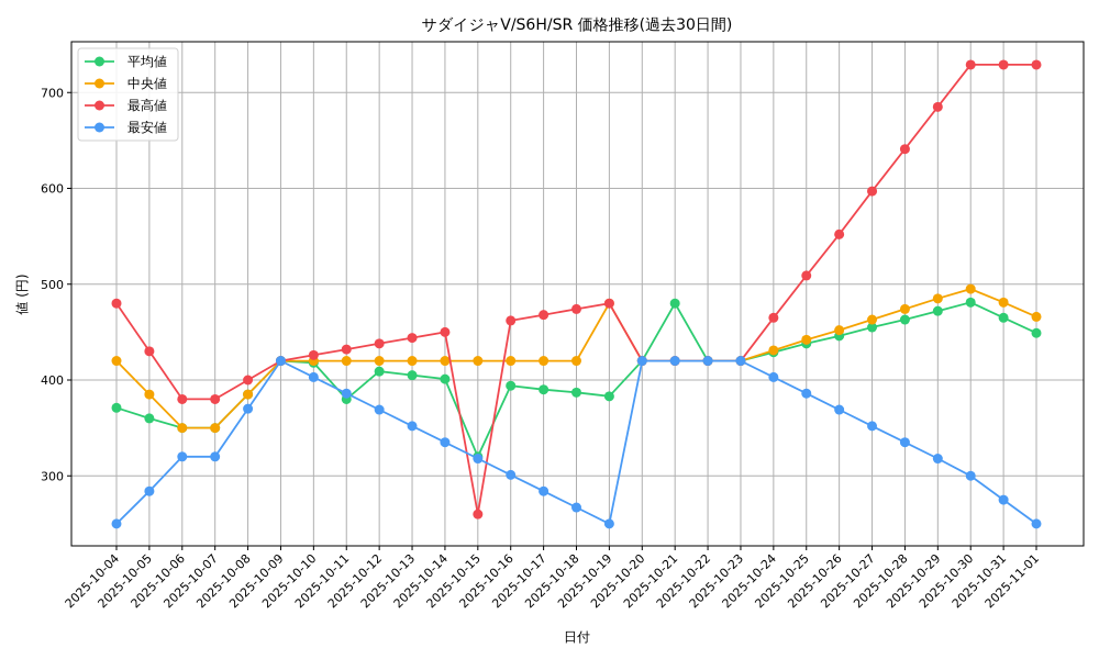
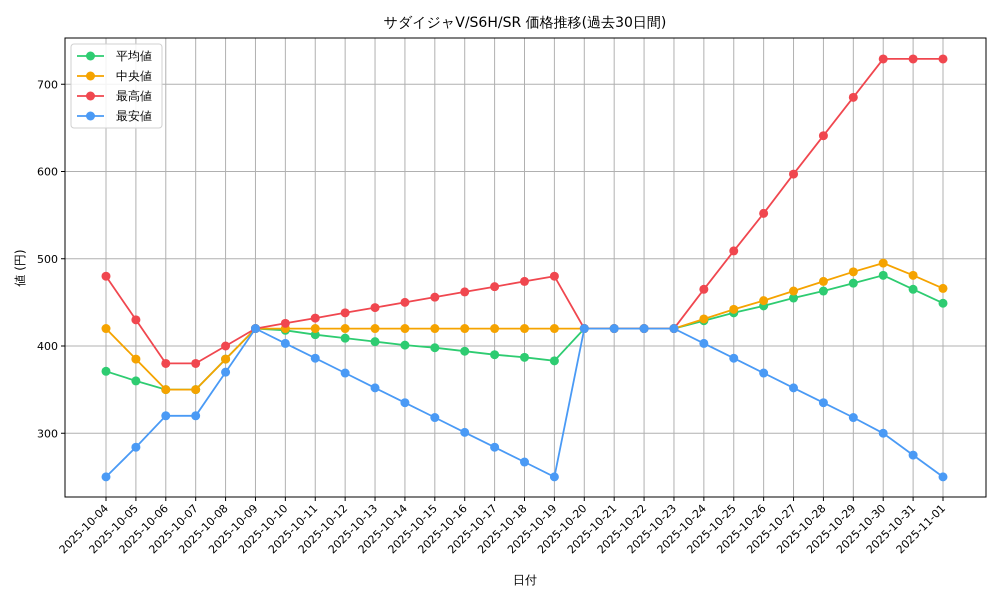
平均値/2025-10-11: 380 -> 410
平均値/2025-10-15: 320 -> 400
最高値/2025-10-15: 260 -> 460
中央値/2025-10-19: 480 -> 420
平均値/2025-10-21: 480 -> 420
